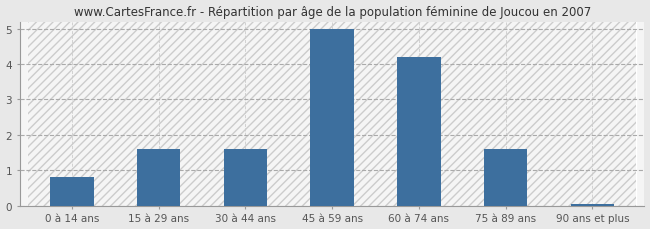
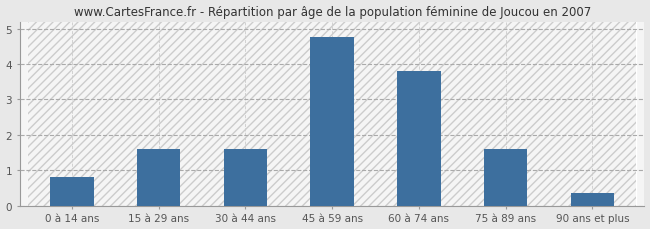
45 à 59 ans: 5.00 -> 4.75
60 à 74 ans: 4.20 -> 3.80
90 ans et plus: 0.05 -> 0.35
